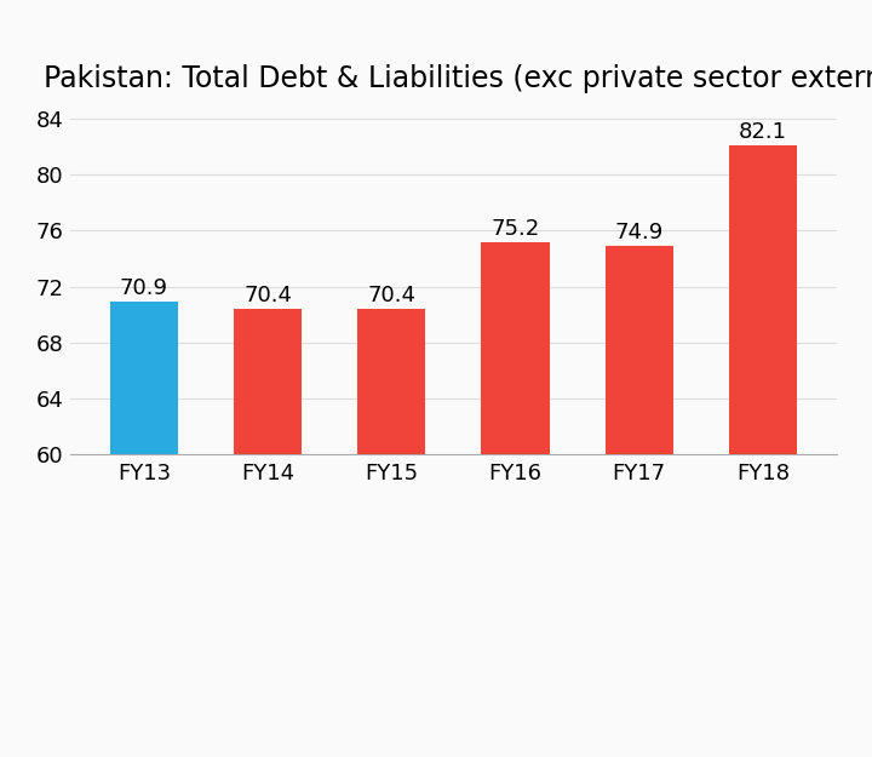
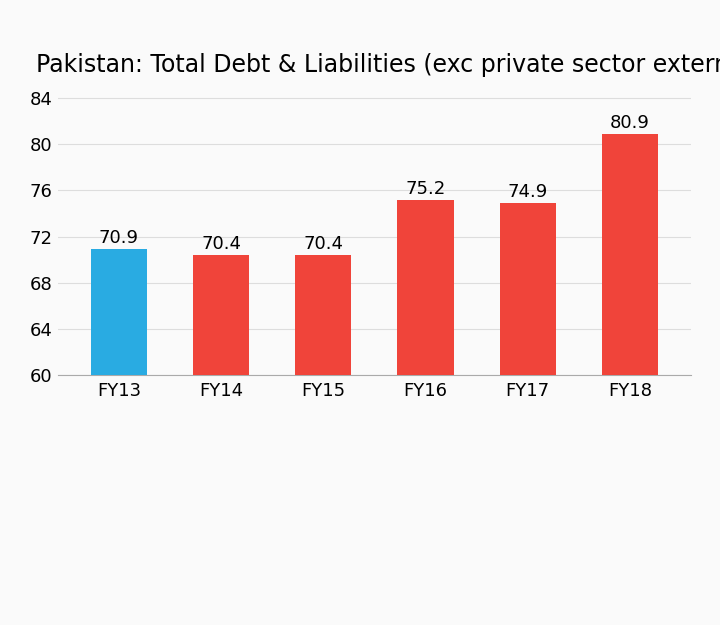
FY18: 82.1 -> 80.9
